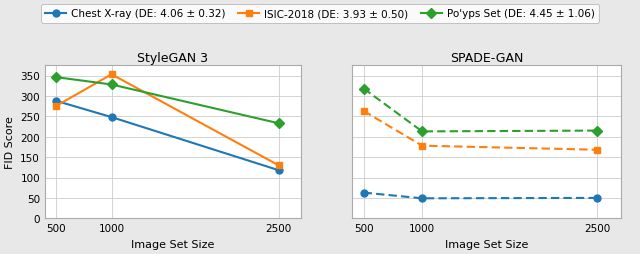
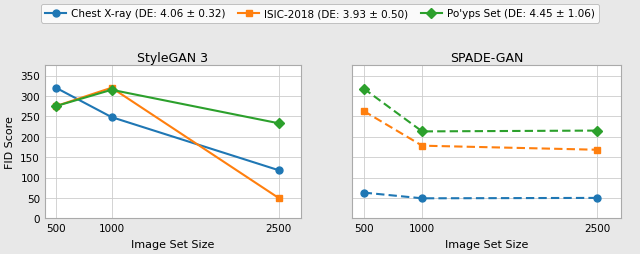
StyleGAN 3/Chest X-ray (DE: 4.06 ± 0.32)/500: 288 -> 320
StyleGAN 3/Po'yps Set (DE: 4.45 ± 1.06)/500: 346 -> 275
StyleGAN 3/ISIC-2018 (DE: 3.93 ± 0.50)/1000: 353 -> 320
StyleGAN 3/Po'yps Set (DE: 4.45 ± 1.06)/1000: 328 -> 315
StyleGAN 3/ISIC-2018 (DE: 3.93 ± 0.50)/2500: 130 -> 50
